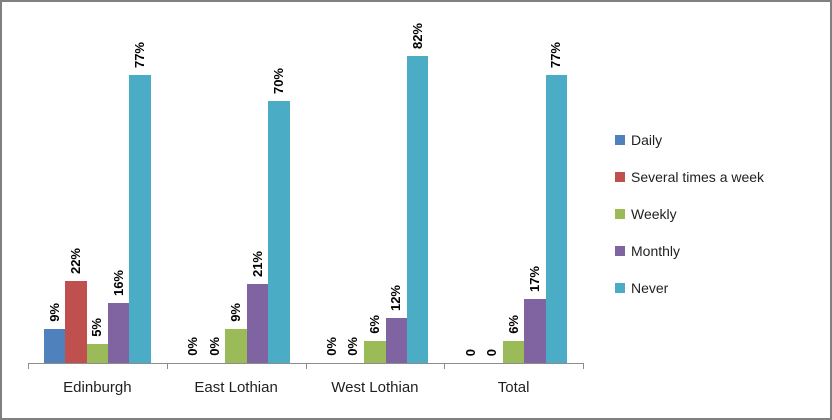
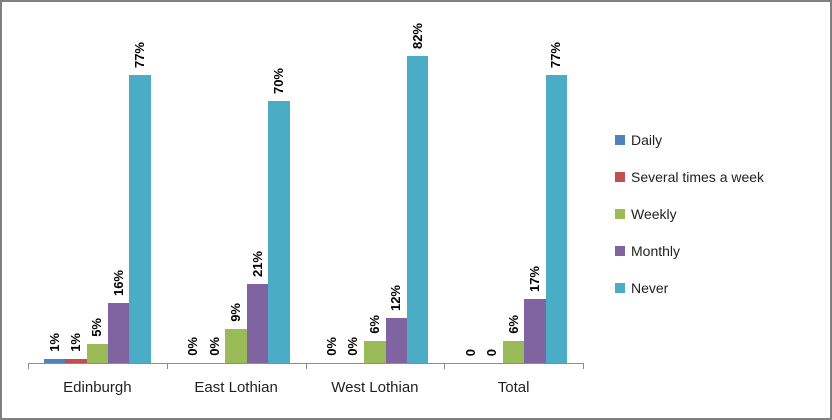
Daily/Edinburgh: 9% -> 1%
Several times a week/Edinburgh: 22% -> 1%
